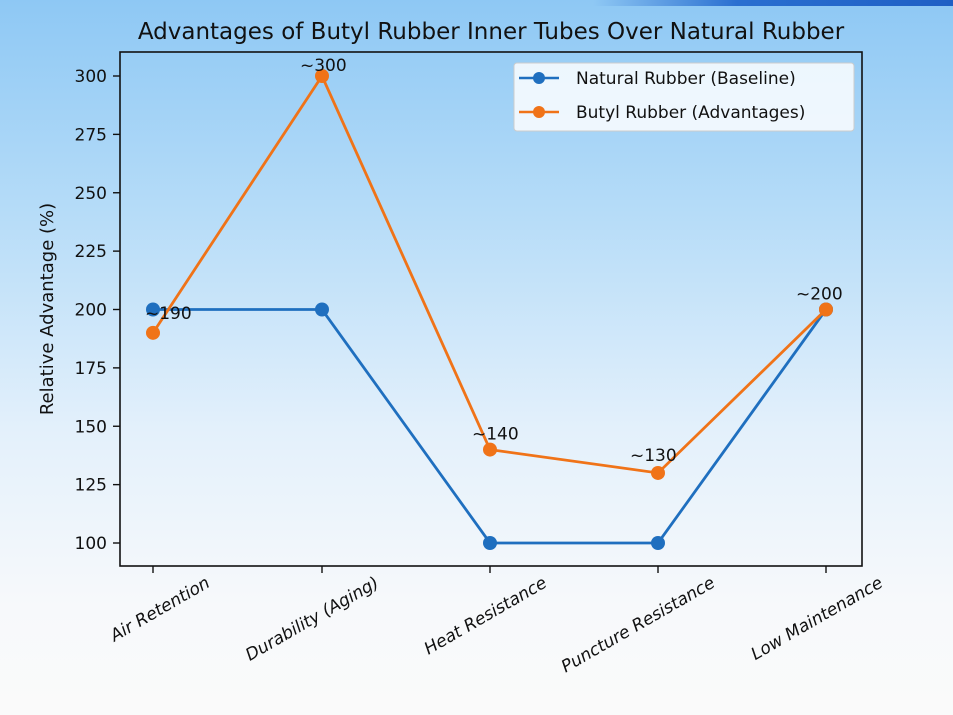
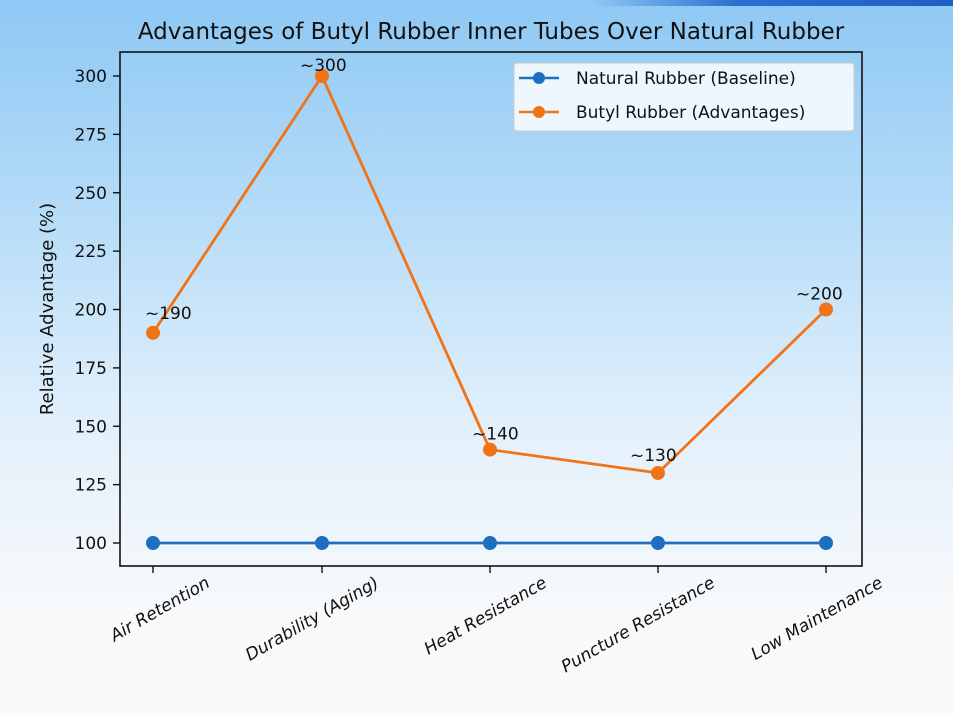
Natural Rubber (Baseline)/Air Retention: 200 -> 100
Natural Rubber (Baseline)/Durability (Aging): 200 -> 100
Natural Rubber (Baseline)/Low Maintenance: 200 -> 100
